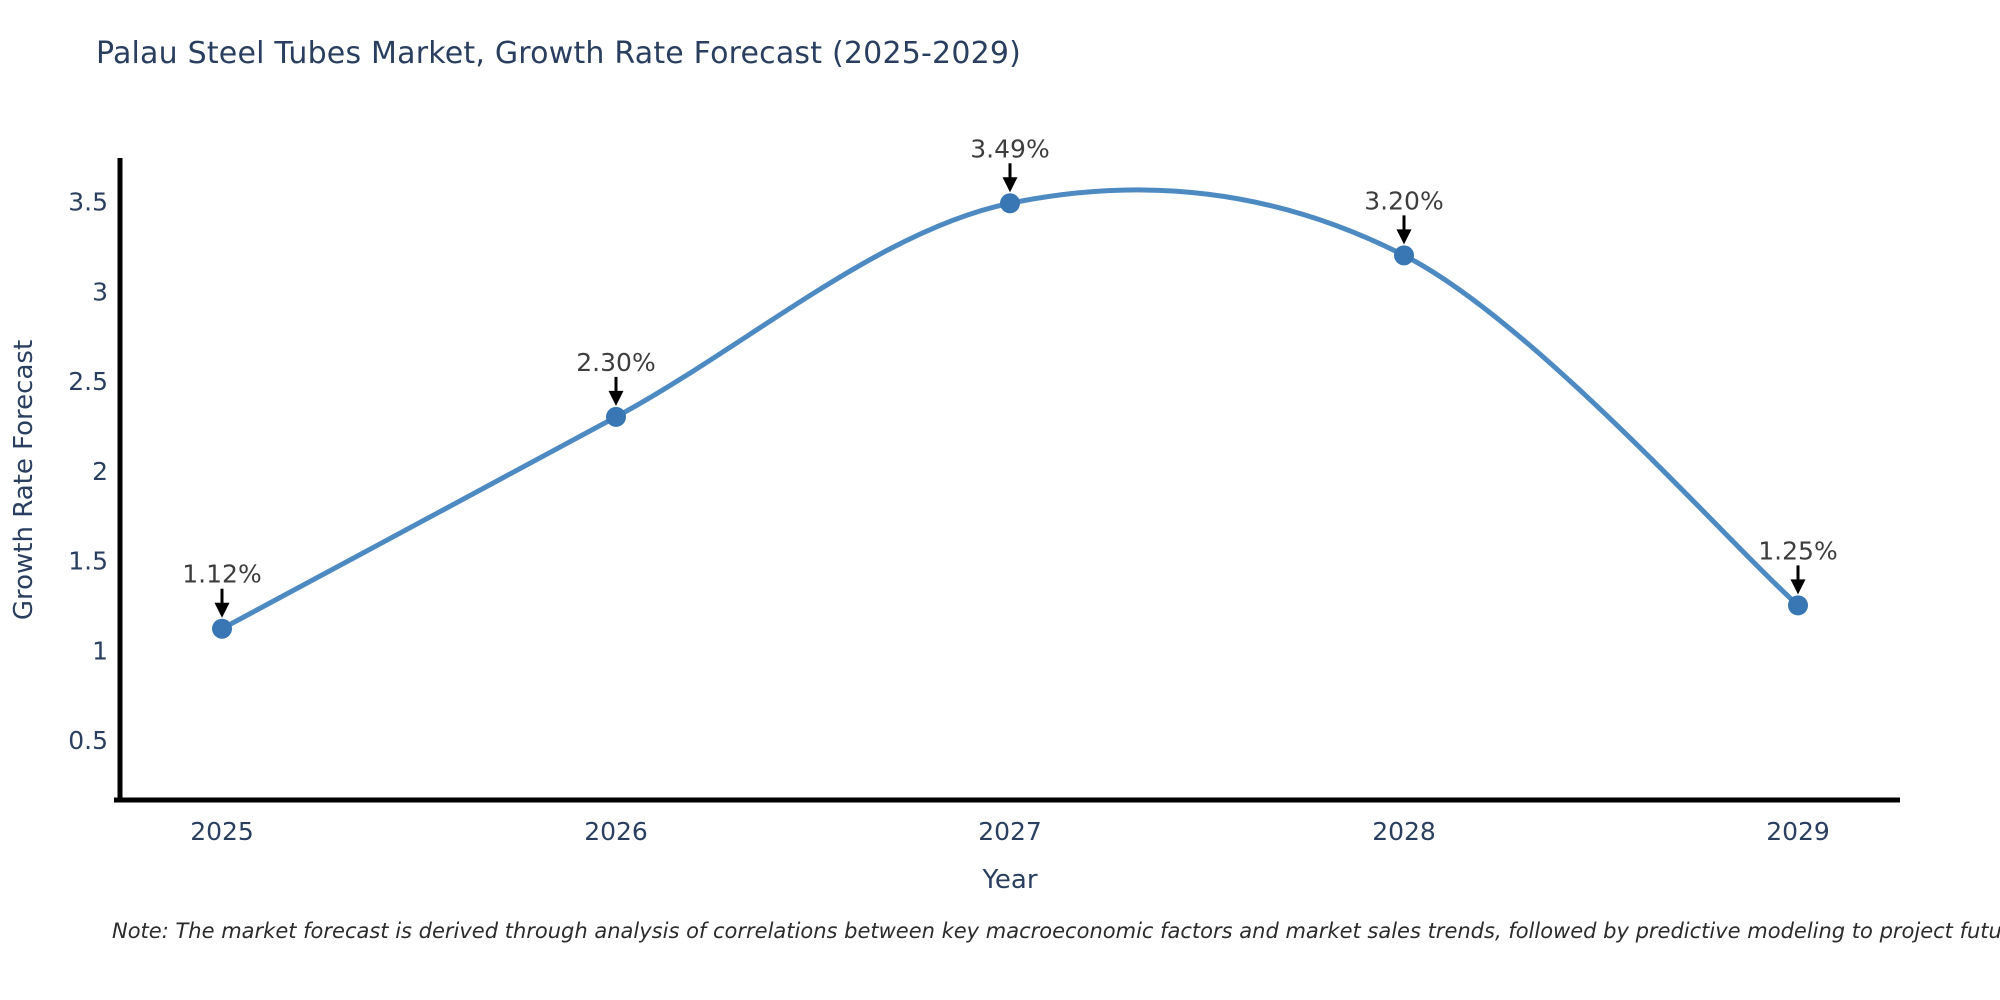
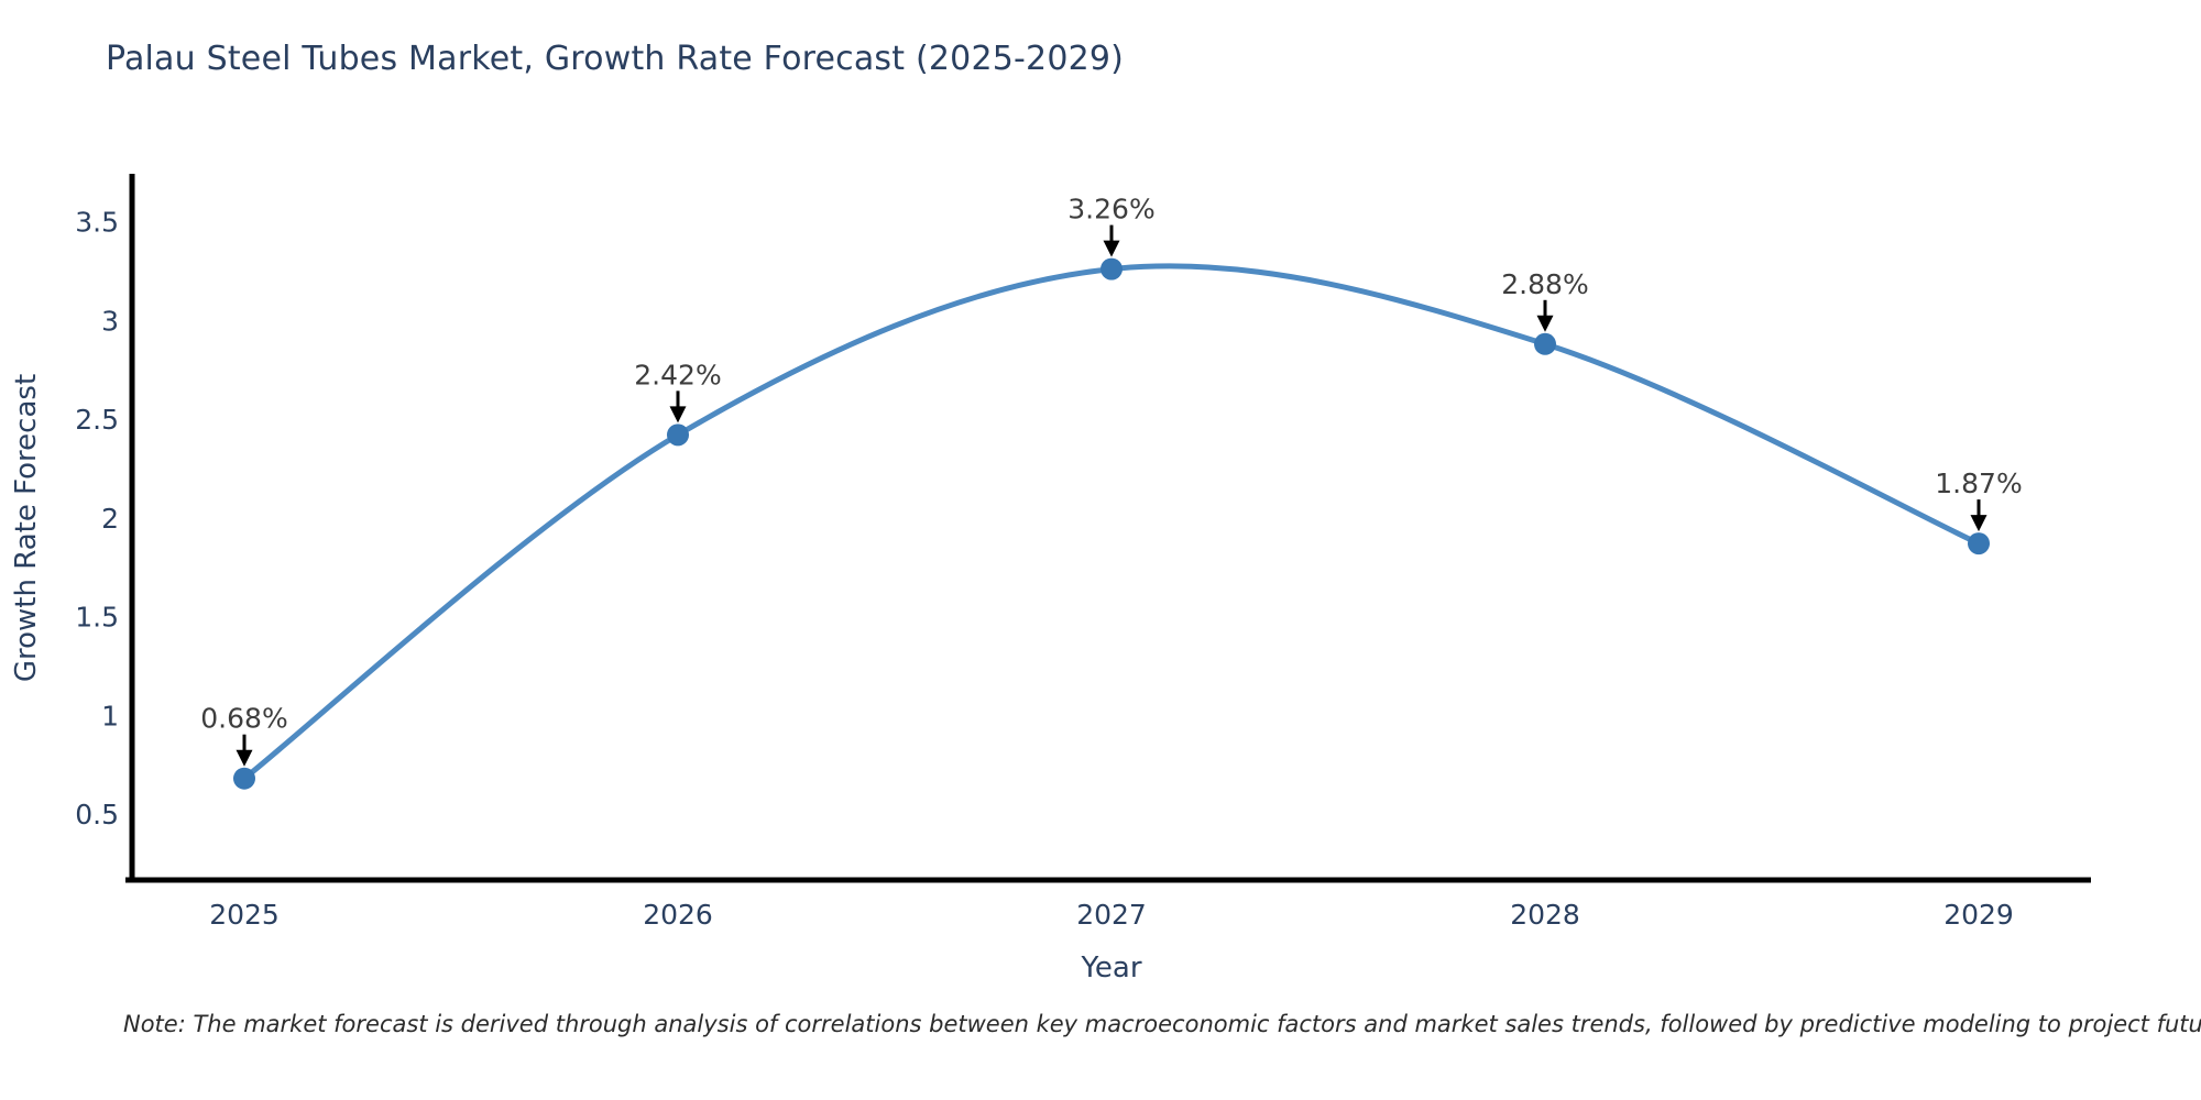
2025: 1.12% -> 0.68%
2026: 2.30% -> 2.42%
2027: 3.49% -> 3.26%
2028: 3.20% -> 2.88%
2029: 1.25% -> 1.87%
